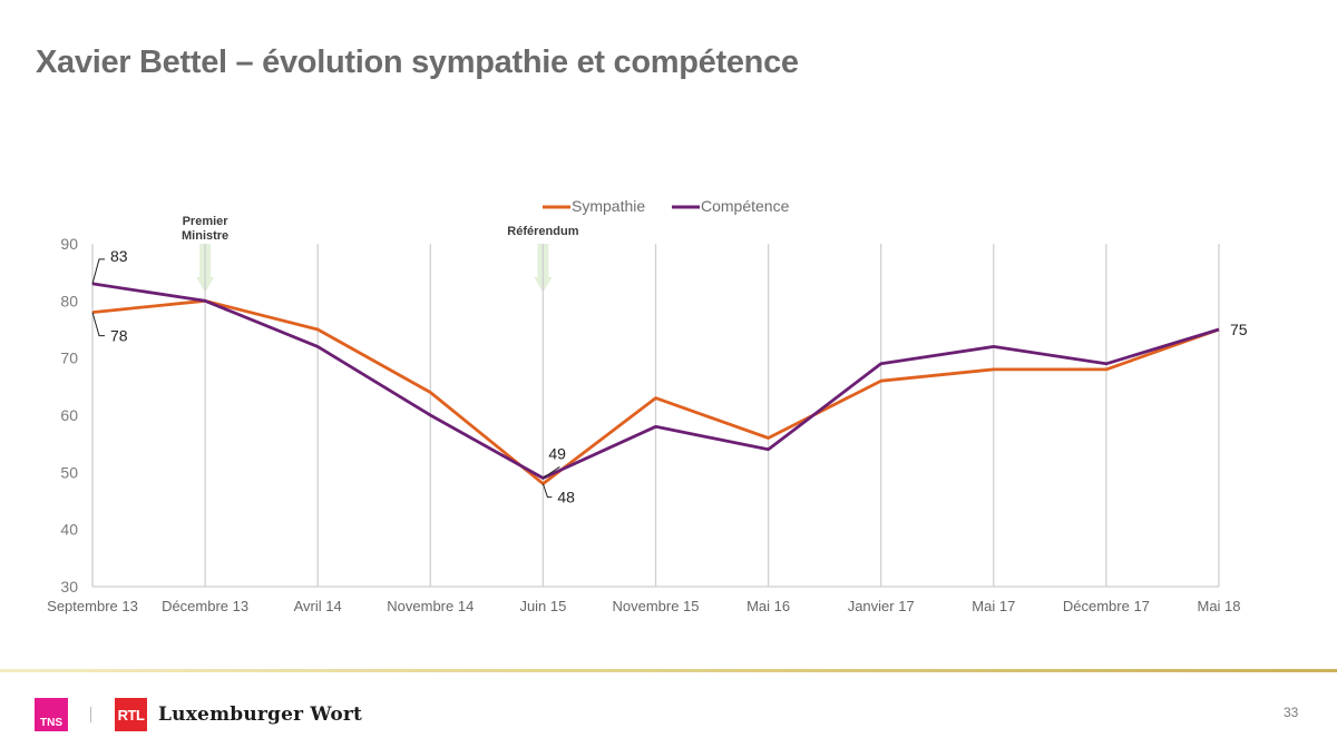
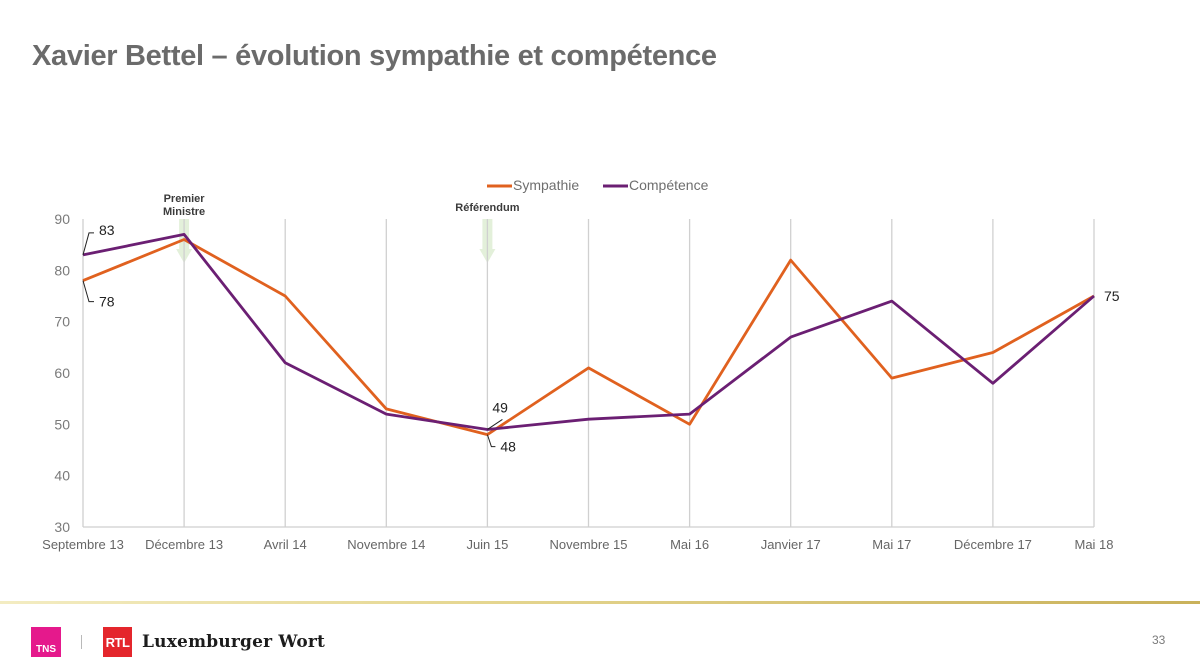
Sympathie/Décembre 13: 80 -> 86
Compétence/Décembre 13: 80 -> 87
Compétence/Avril 14: 72 -> 62
Sympathie/Novembre 14: 64 -> 53
Compétence/Novembre 14: 60 -> 52
Sympathie/Novembre 15: 63 -> 61
Compétence/Novembre 15: 58 -> 51
Sympathie/Mai 16: 56 -> 50
Compétence/Mai 16: 54 -> 52
Sympathie/Janvier 17: 66 -> 82
Compétence/Janvier 17: 69 -> 67
Sympathie/Mai 17: 68 -> 59
Compétence/Mai 17: 72 -> 74
Sympathie/Décembre 17: 68 -> 64
Compétence/Décembre 17: 69 -> 58
